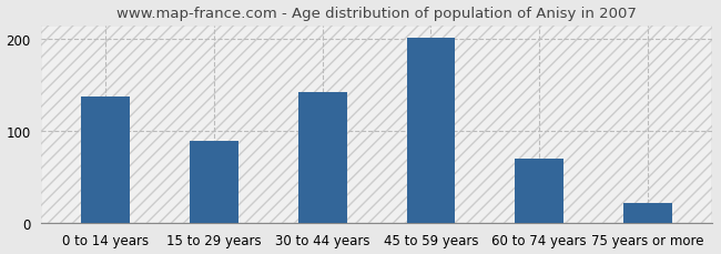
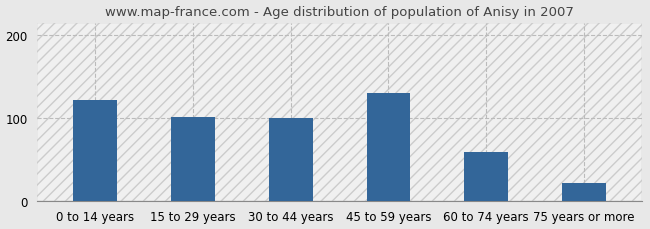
0 to 14 years: 138 -> 122
15 to 29 years: 90 -> 102
30 to 44 years: 143 -> 100
45 to 59 years: 202 -> 130
60 to 74 years: 70 -> 60
